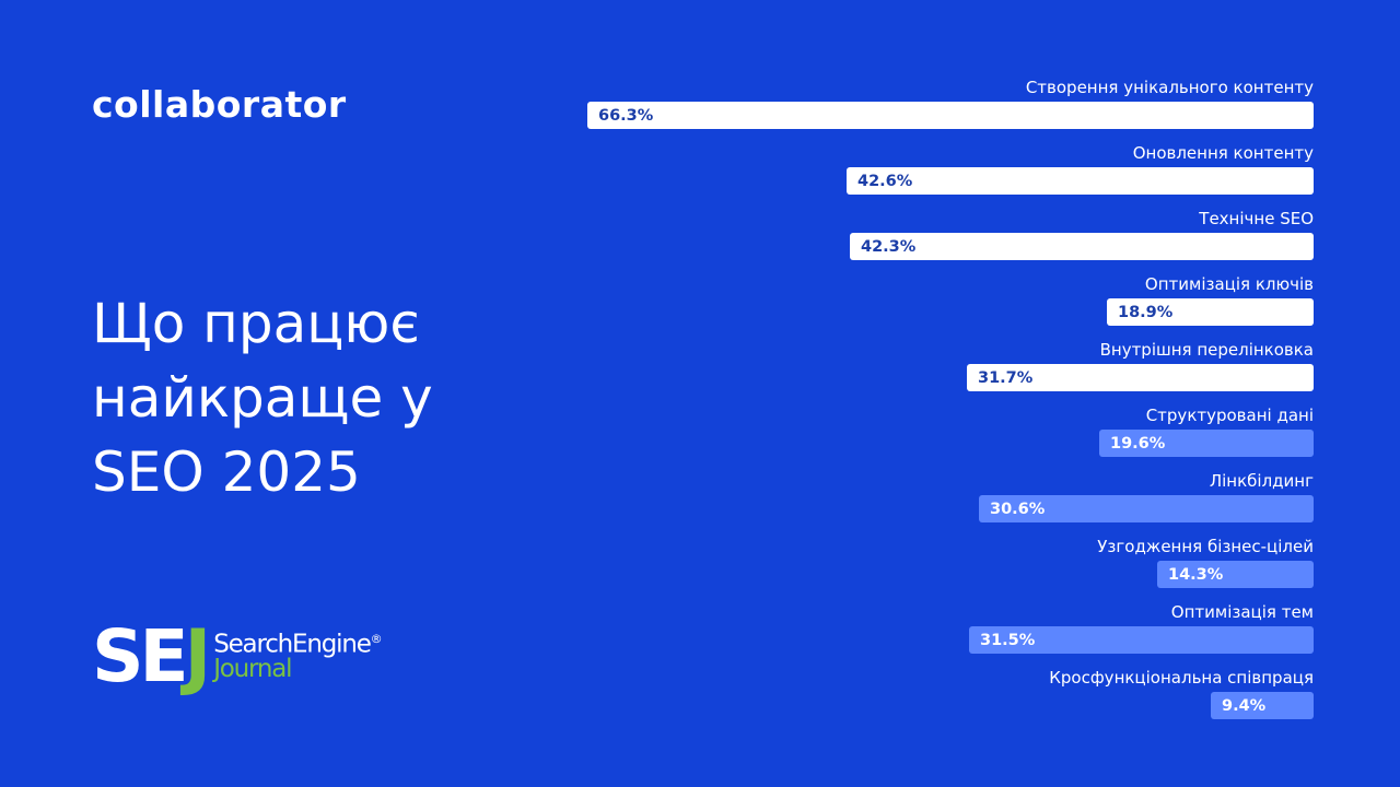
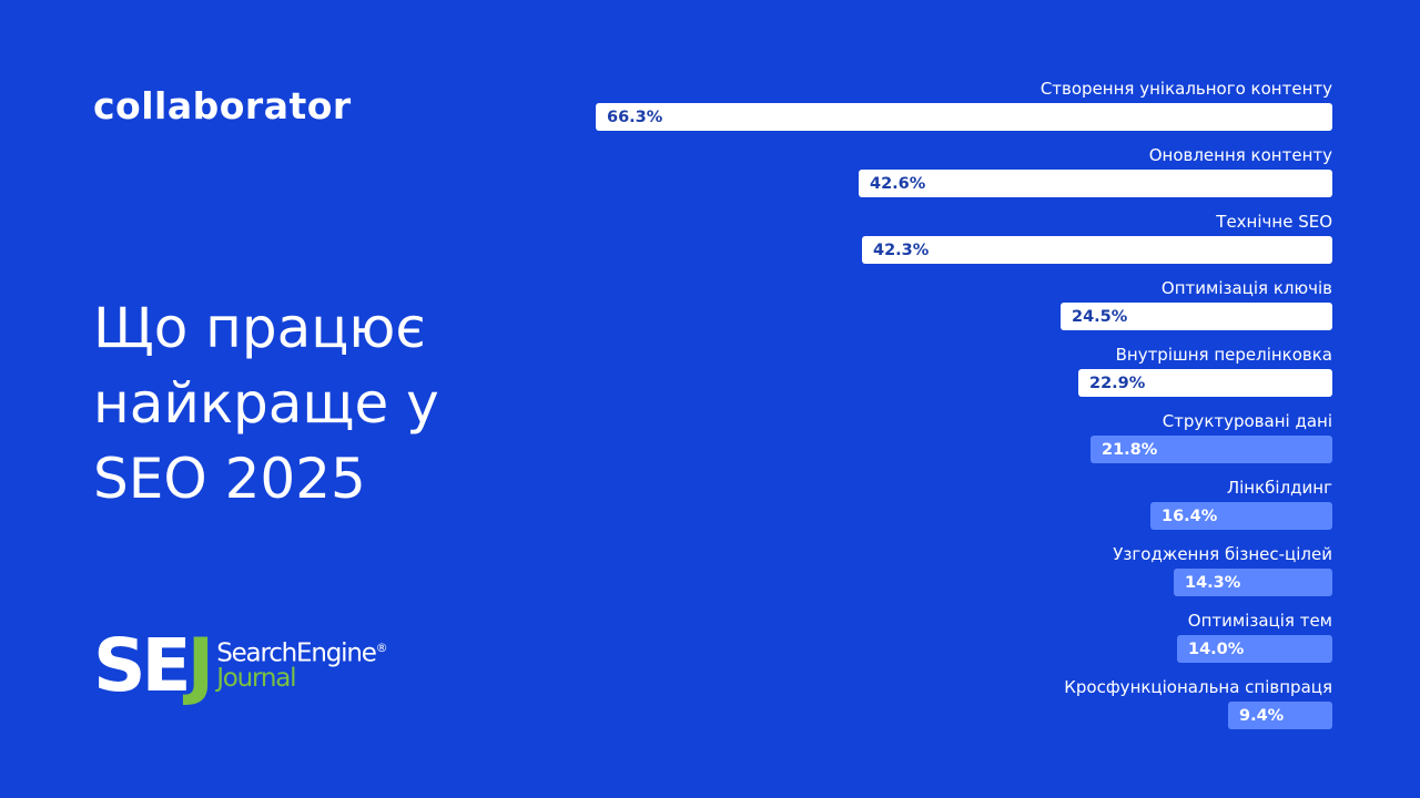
Оптимізація ключів: 18.9% -> 24.5%
Внутрішня перелінковка: 31.7% -> 22.9%
Структуровані дані: 19.6% -> 21.8%
Лінкбілдинг: 30.6% -> 16.4%
Оптимізація тем: 31.5% -> 14.0%
